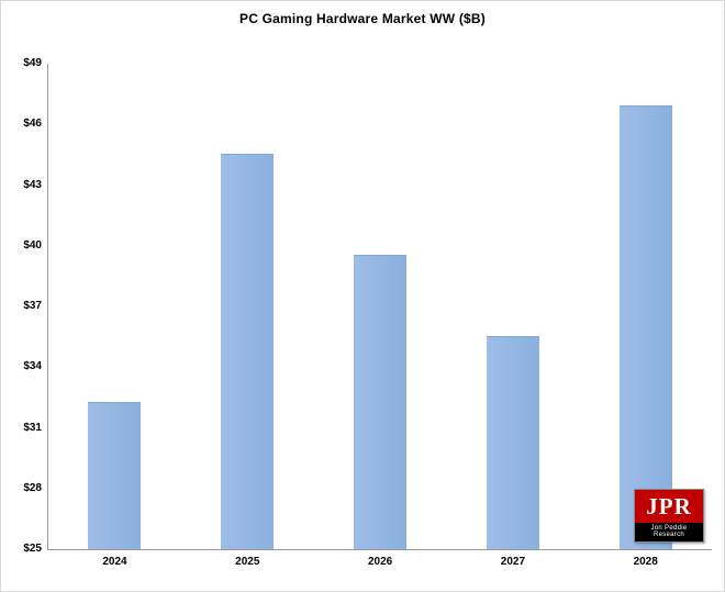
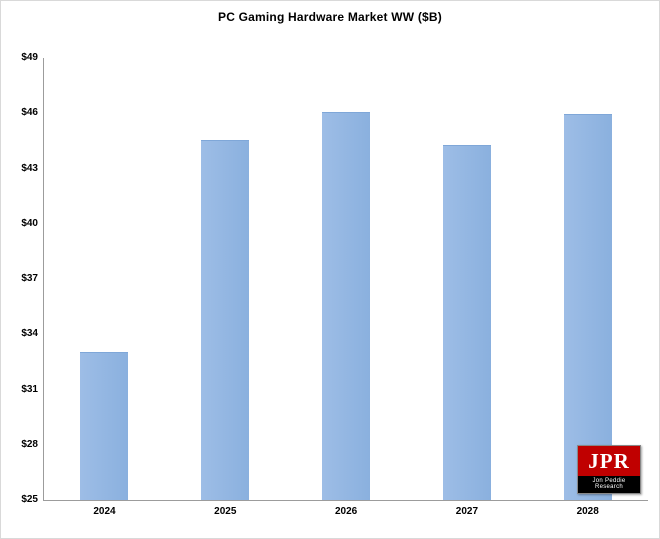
2024: $32.2 -> $33.0
2026: $39.5 -> $46.0
2027: $35.5 -> $44.2
2028: $46.9 -> $45.9
